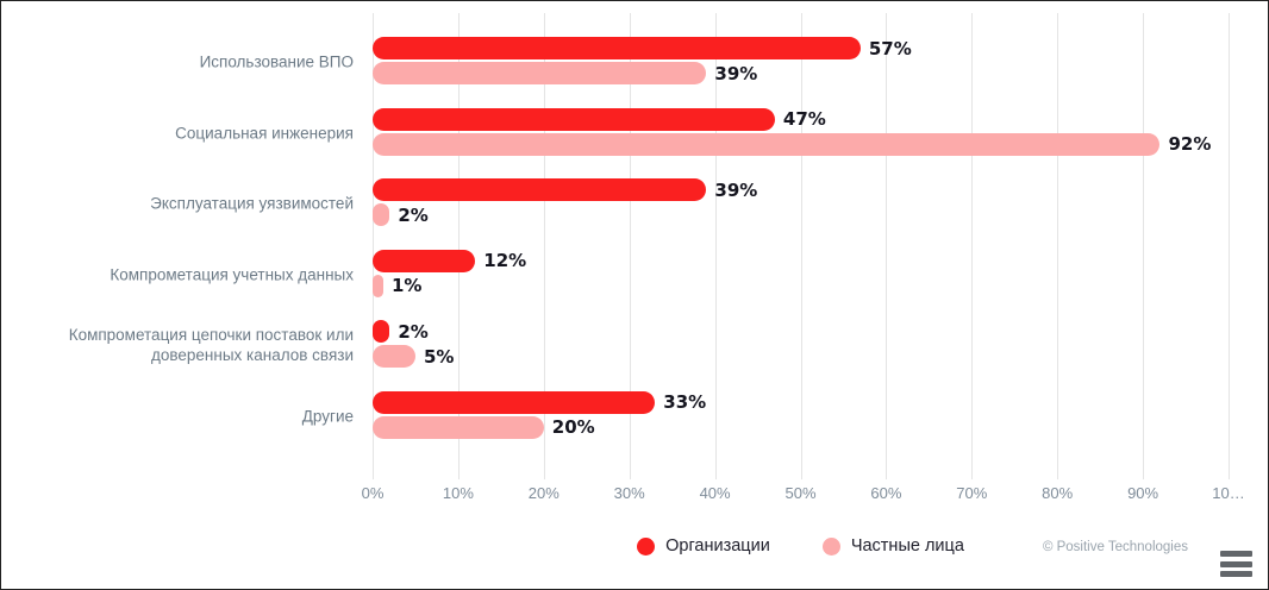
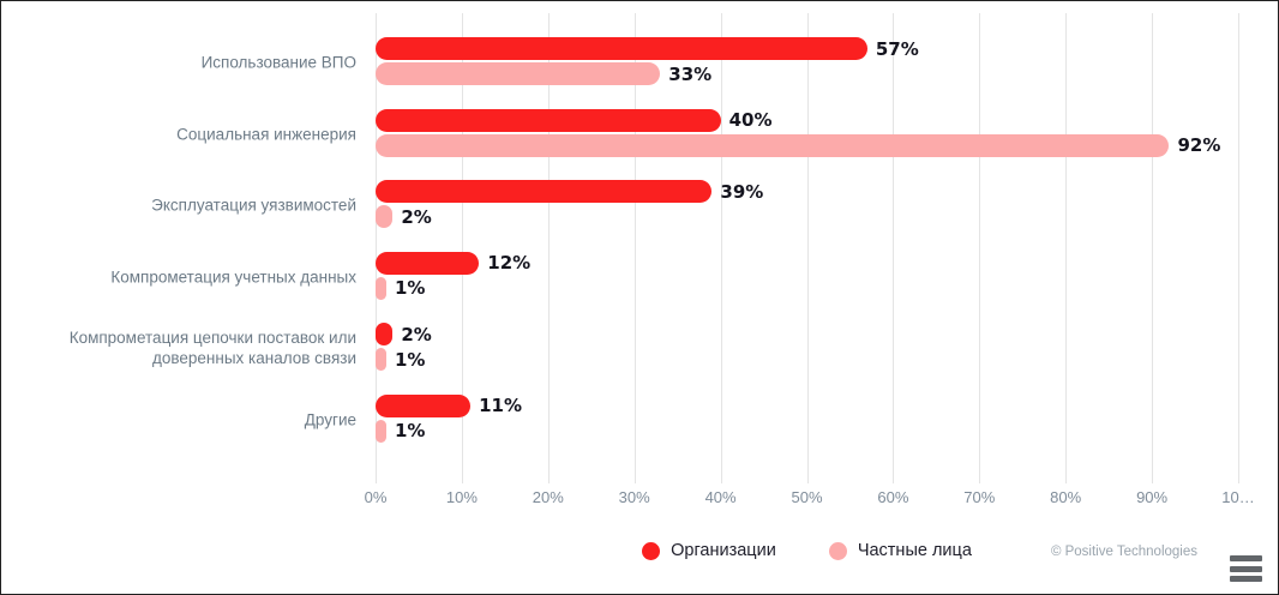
Частные лица/Использование ВПО: 39% -> 33%
Организации/Социальная инженерия: 47% -> 40%
Частные лица/Компрометация цепочки поставок или доверенных каналов связи: 5% -> 1%
Организации/Другие: 33% -> 11%
Частные лица/Другие: 20% -> 1%
